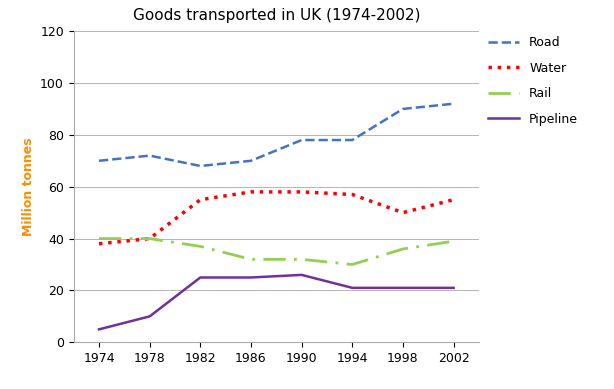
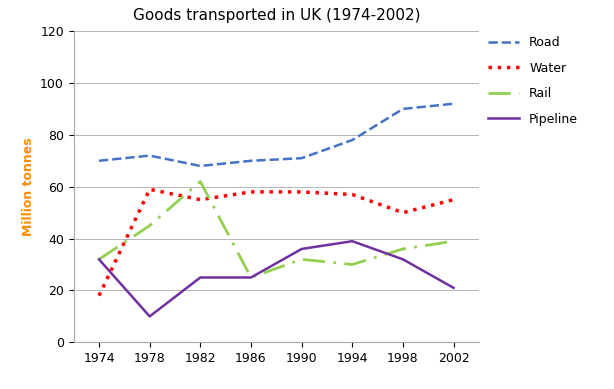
Water/1974: 38 -> 18
Rail/1974: 40 -> 32
Pipeline/1974: 5 -> 32
Water/1978: 40 -> 59
Rail/1978: 40 -> 45
Rail/1982: 37 -> 62
Rail/1986: 32 -> 25
Road/1990: 78 -> 71
Pipeline/1990: 26 -> 36
Pipeline/1994: 21 -> 39
Pipeline/1998: 21 -> 32
